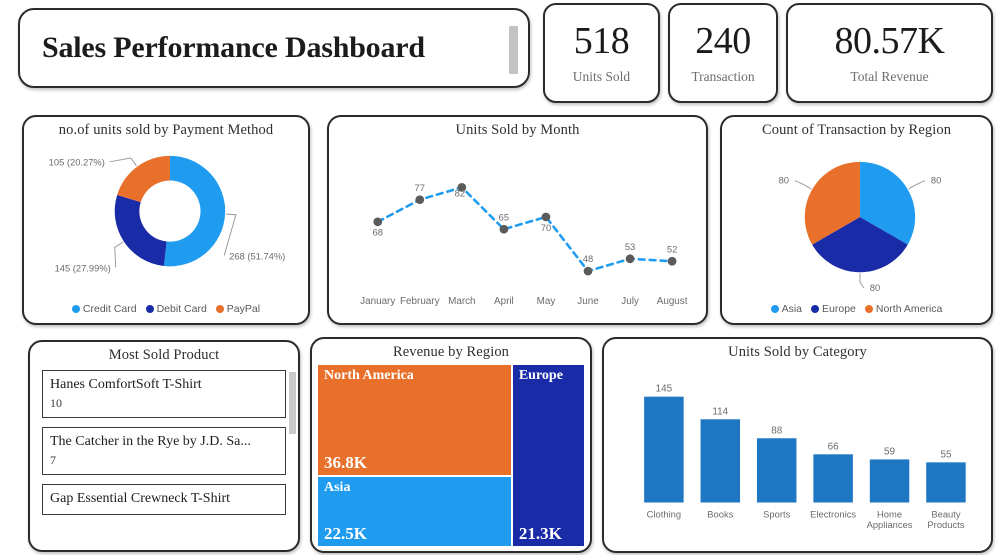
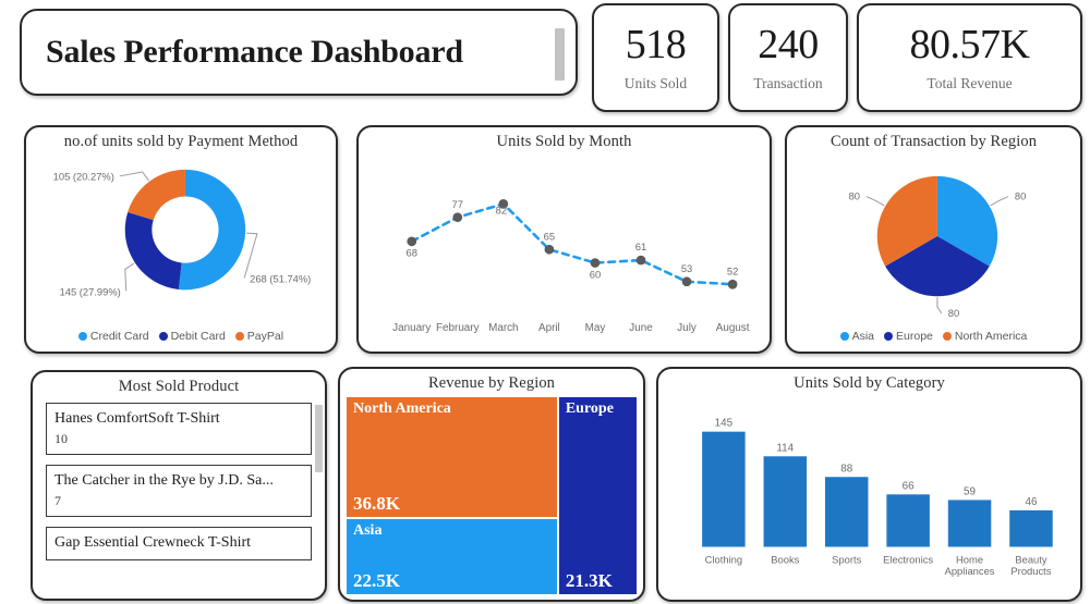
Units Sold by Month/May: 70 -> 60
Units Sold by Month/June: 48 -> 61
Units Sold by Category/Beauty Products: 55 -> 46
